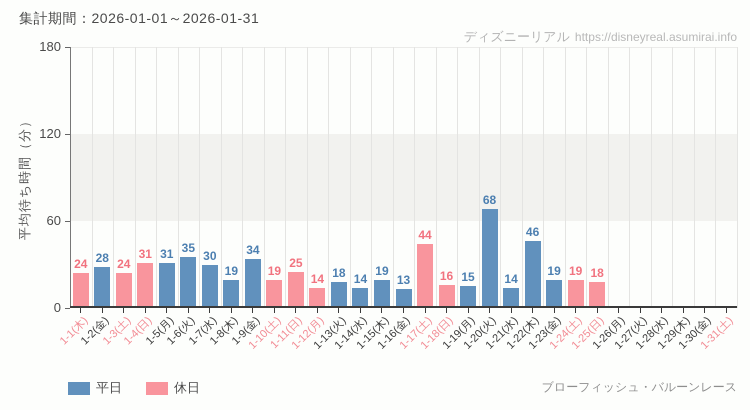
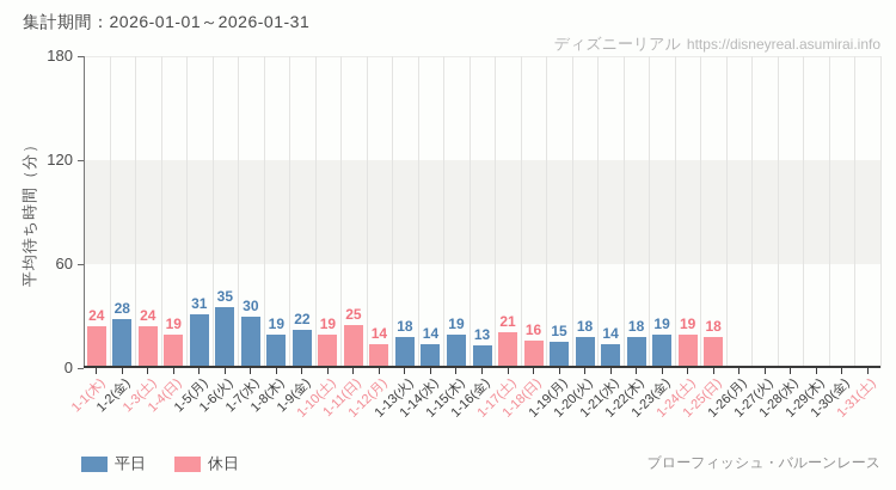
休日/1-4(日): 31 -> 19
平日/1-9(金): 34 -> 22
休日/1-17(土): 44 -> 21
平日/1-20(火): 68 -> 18
平日/1-22(木): 46 -> 18
